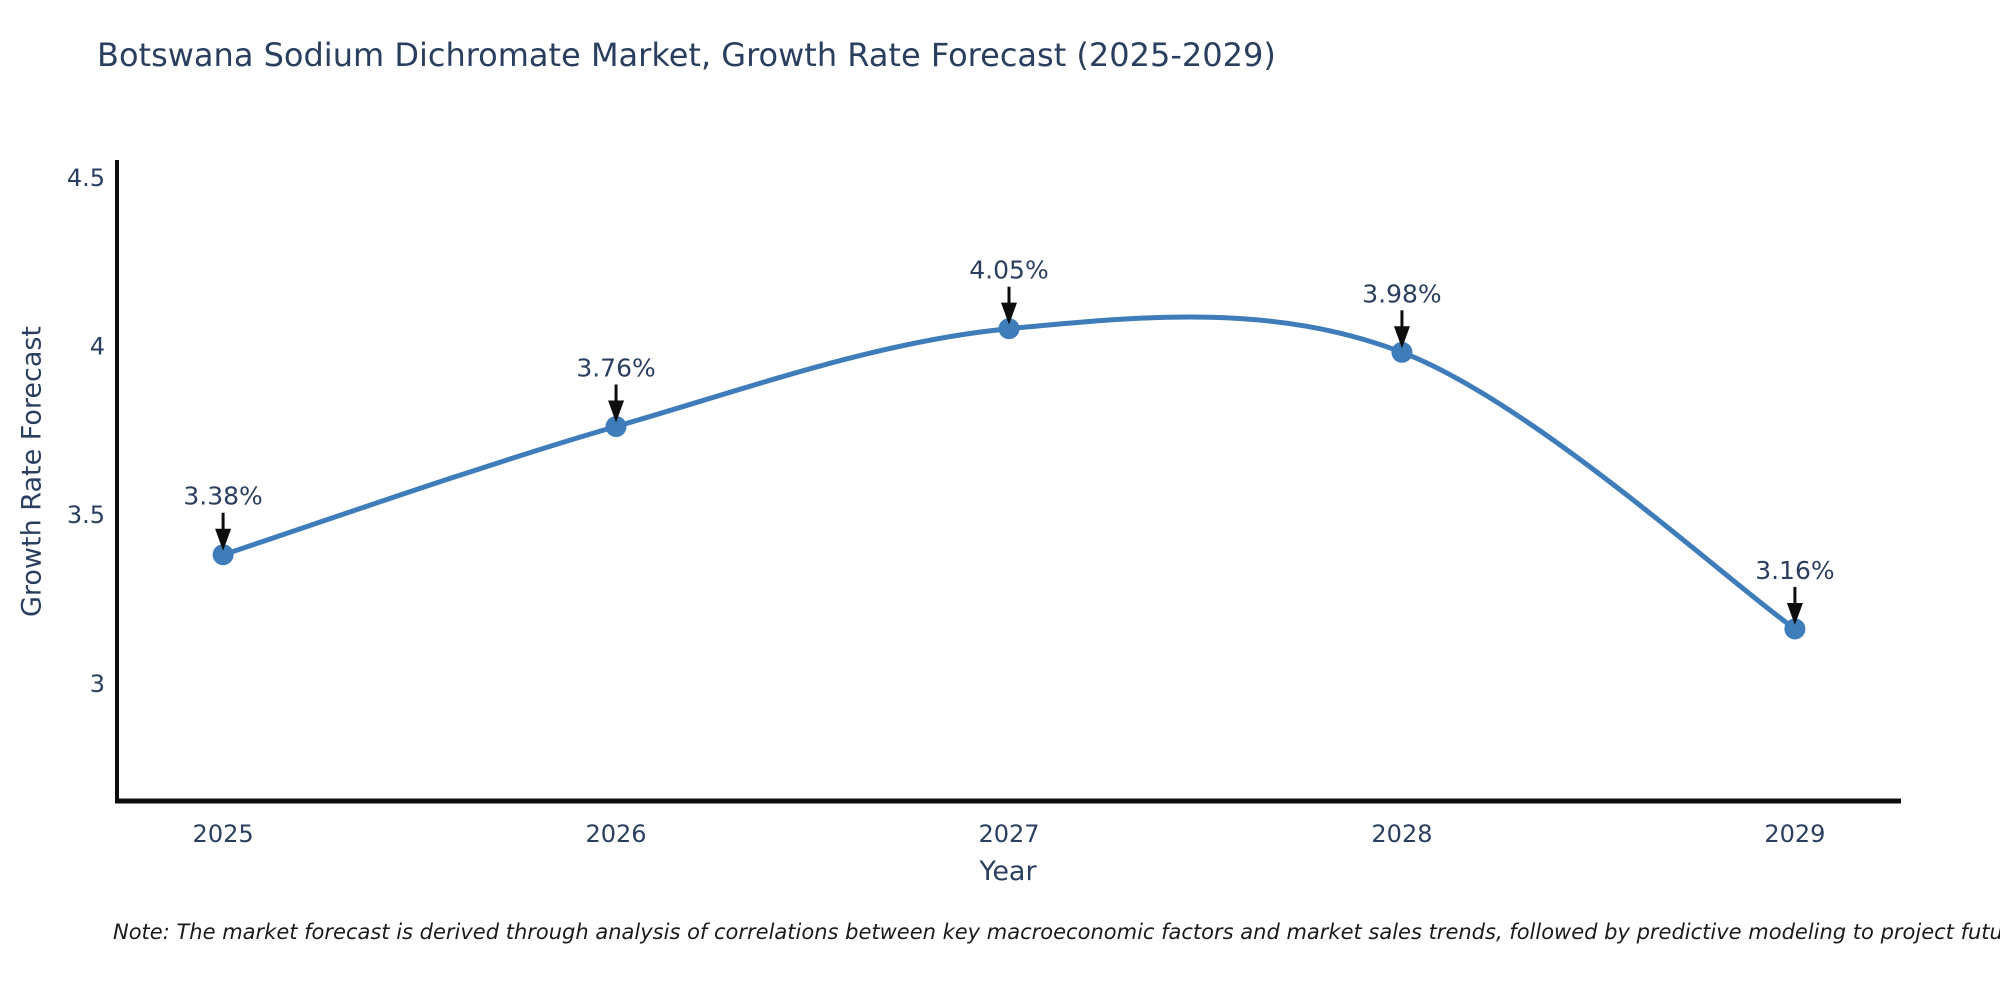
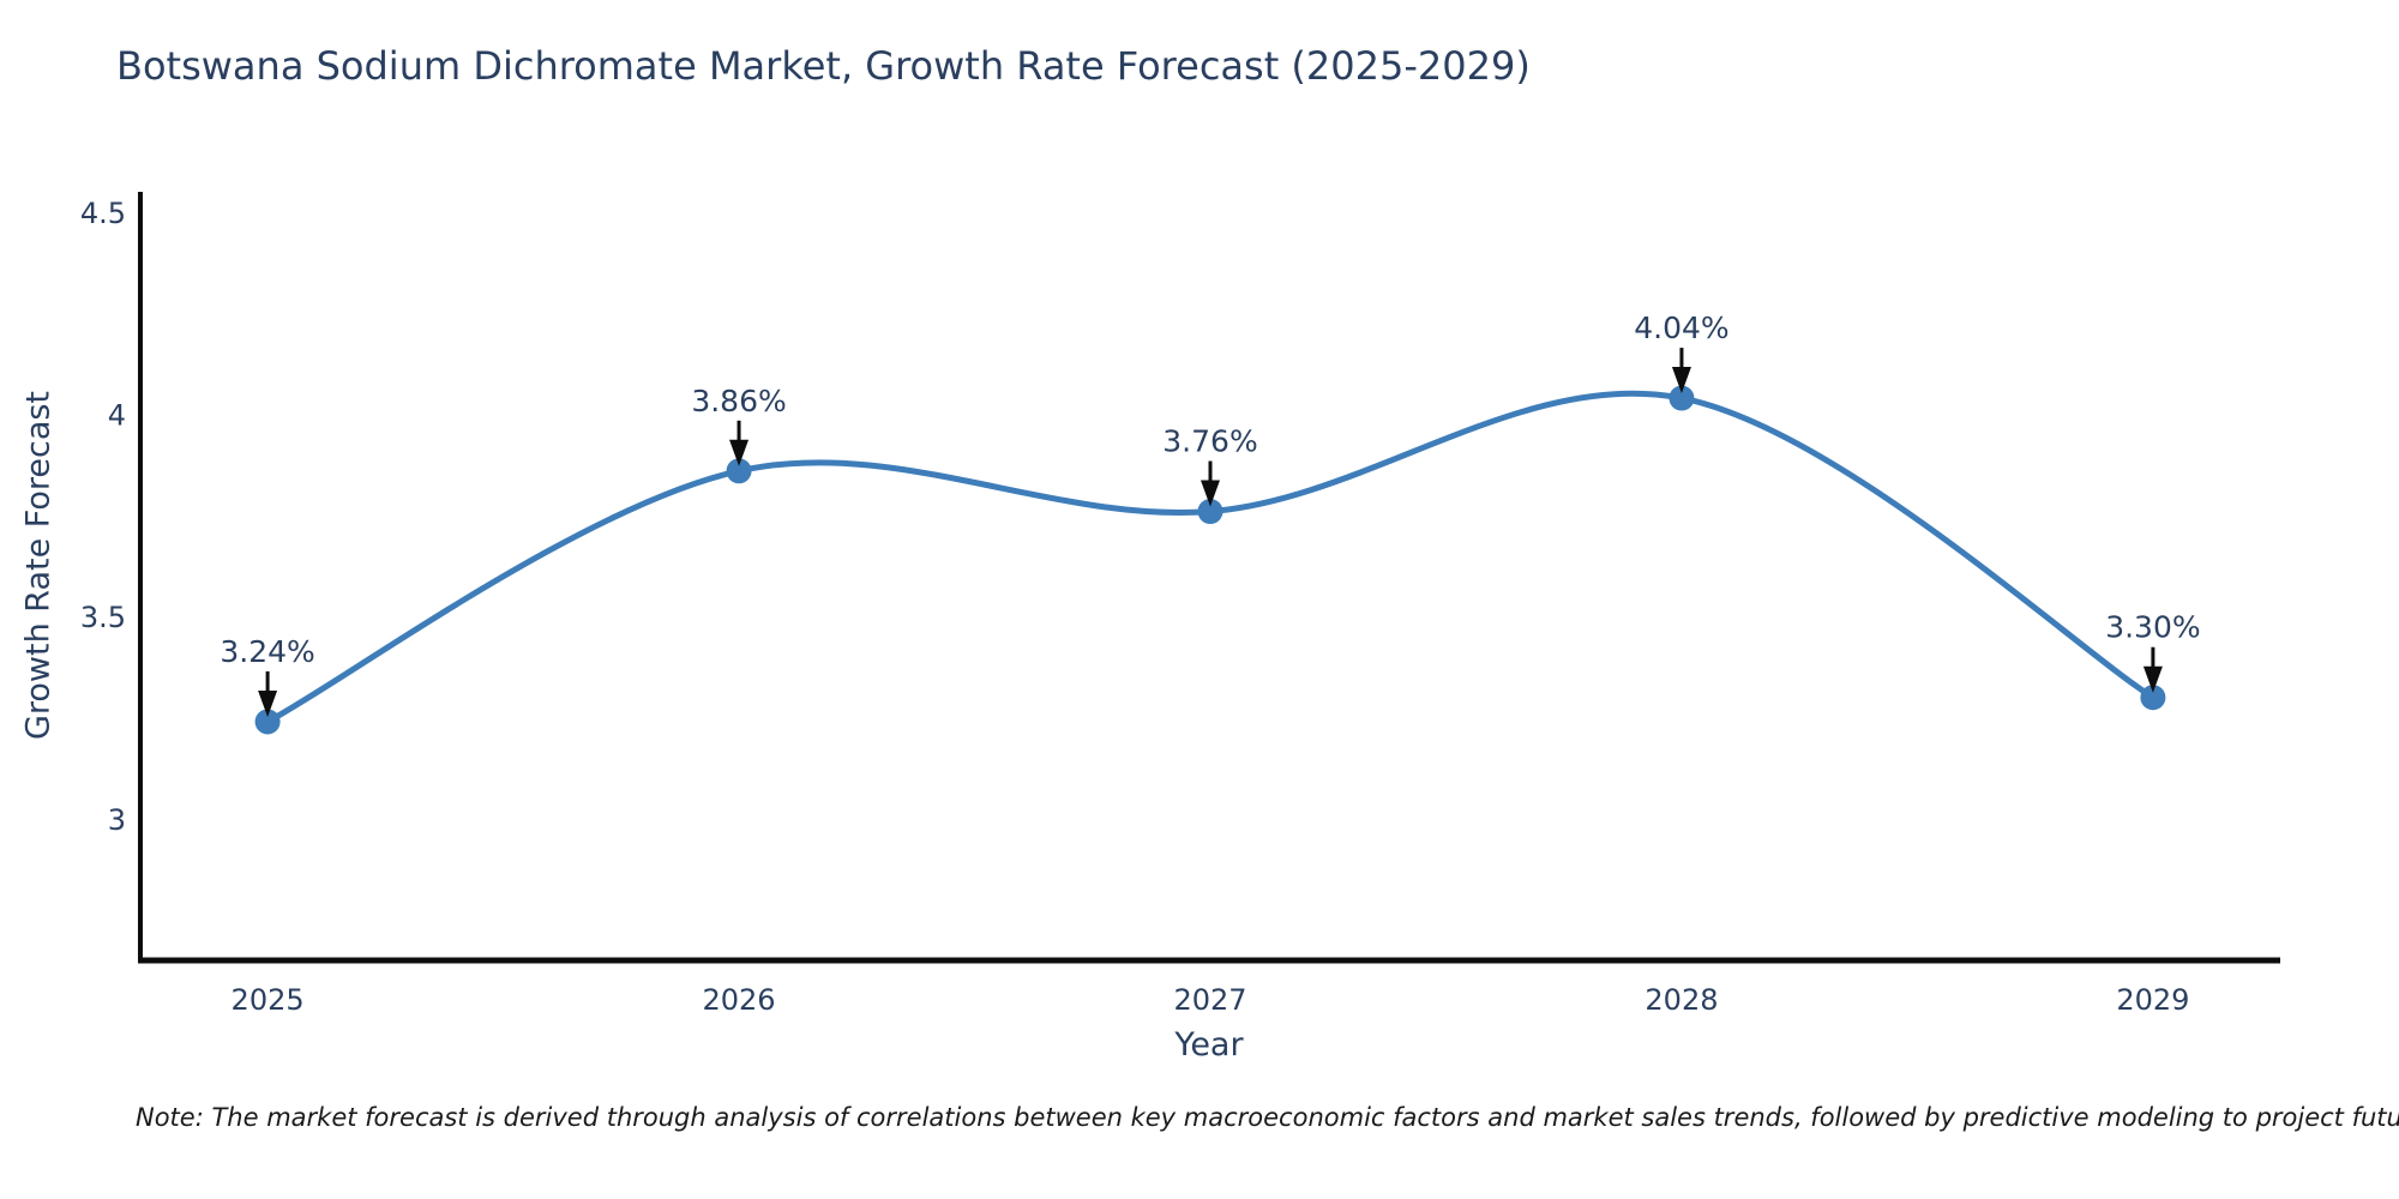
2025: 3.38% -> 3.24%
2026: 3.76% -> 3.86%
2027: 4.05% -> 3.76%
2028: 3.98% -> 4.04%
2029: 3.16% -> 3.30%
